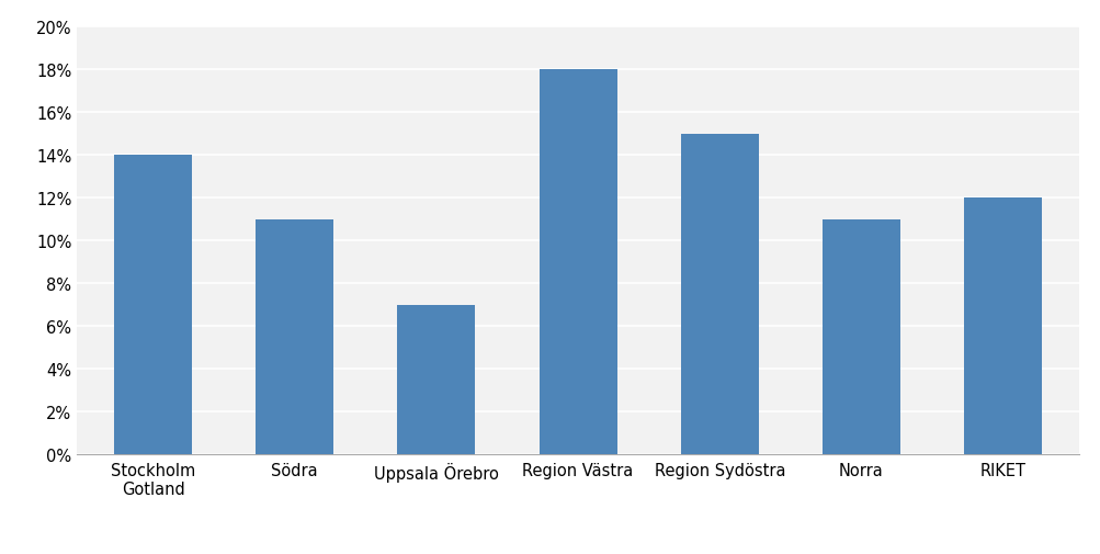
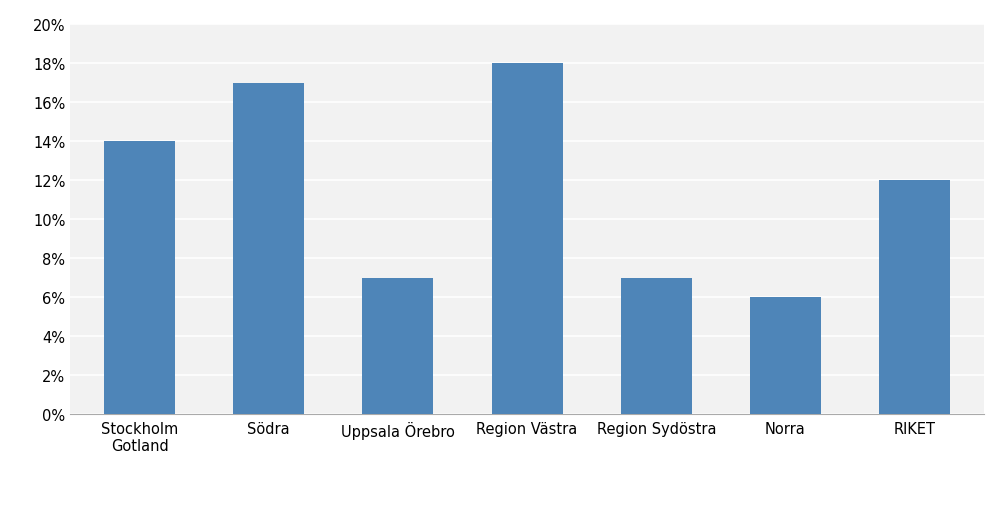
Södra: 11% -> 17%
Region Sydöstra: 15% -> 7%
Norra: 11% -> 6%
